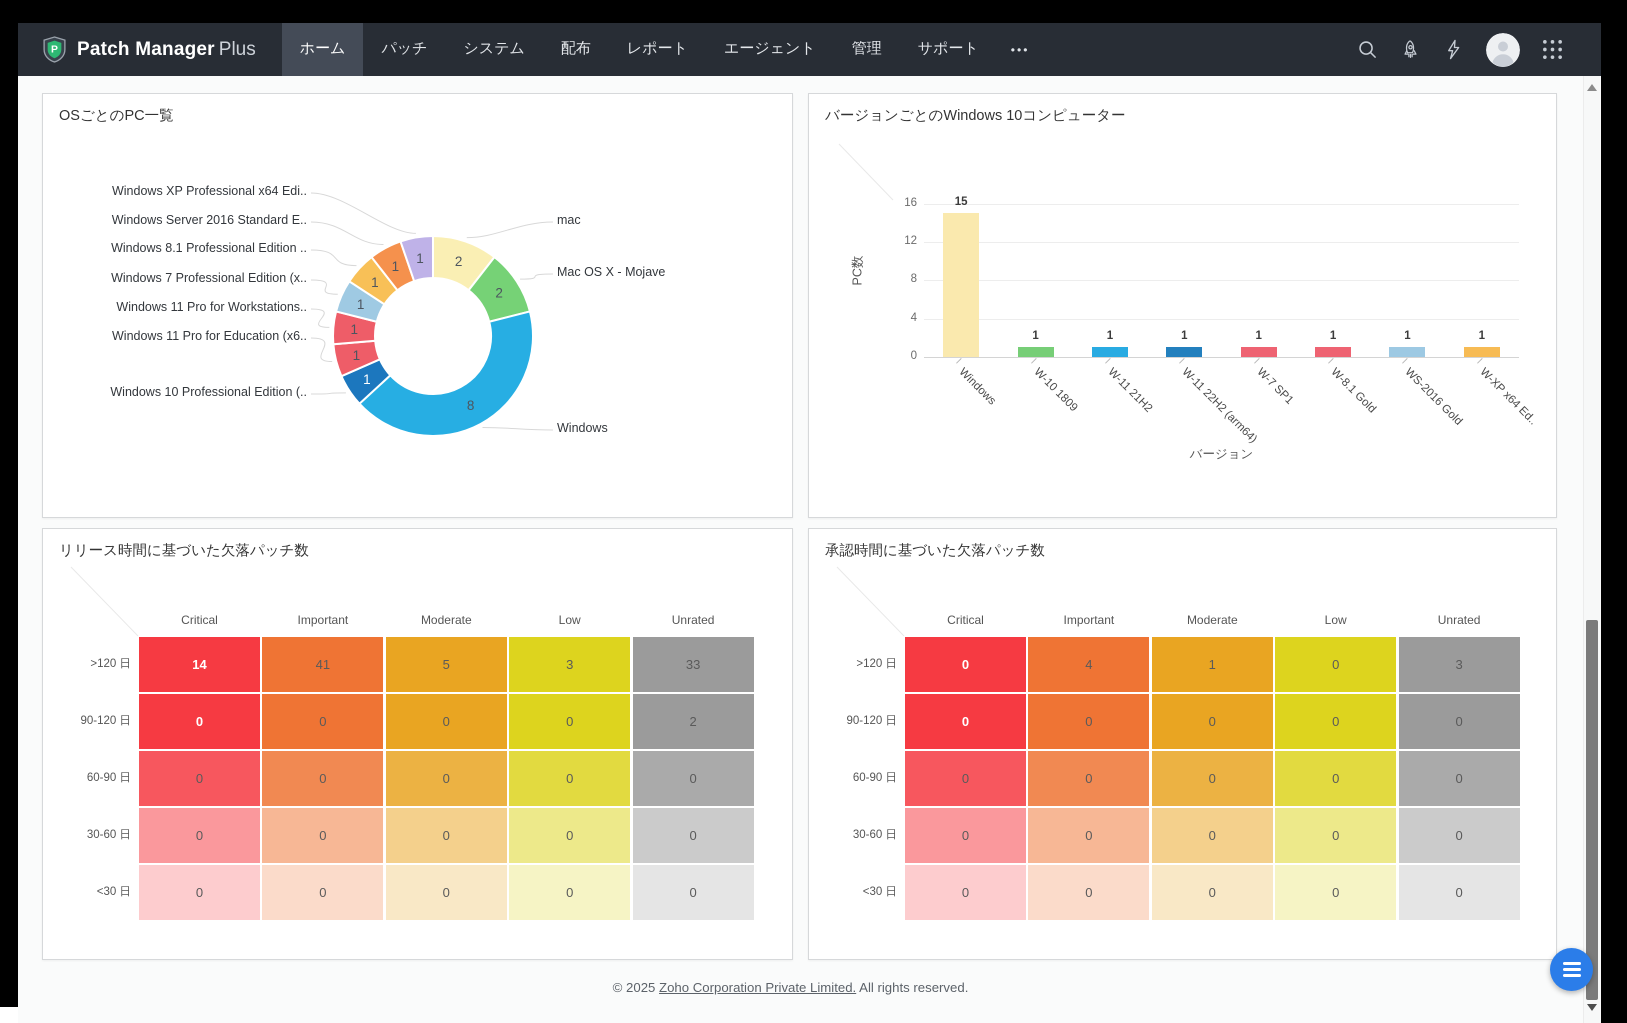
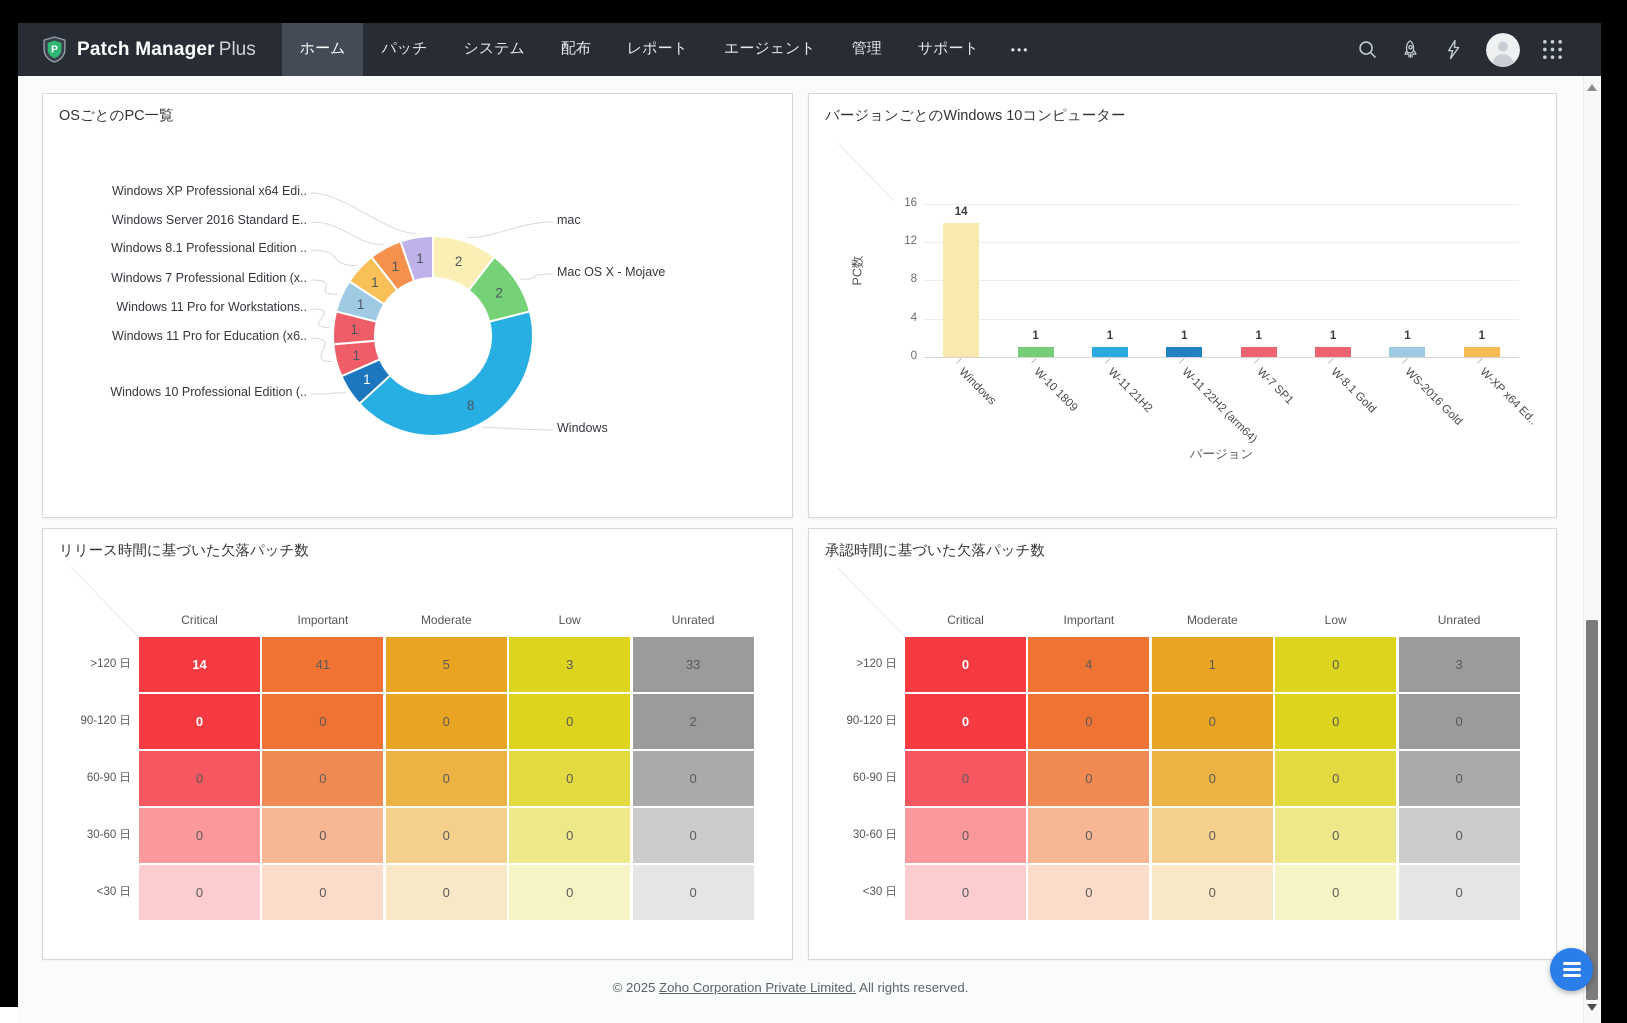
バージョンごとのWindows 10コンピューター/Windows: 15 -> 14
